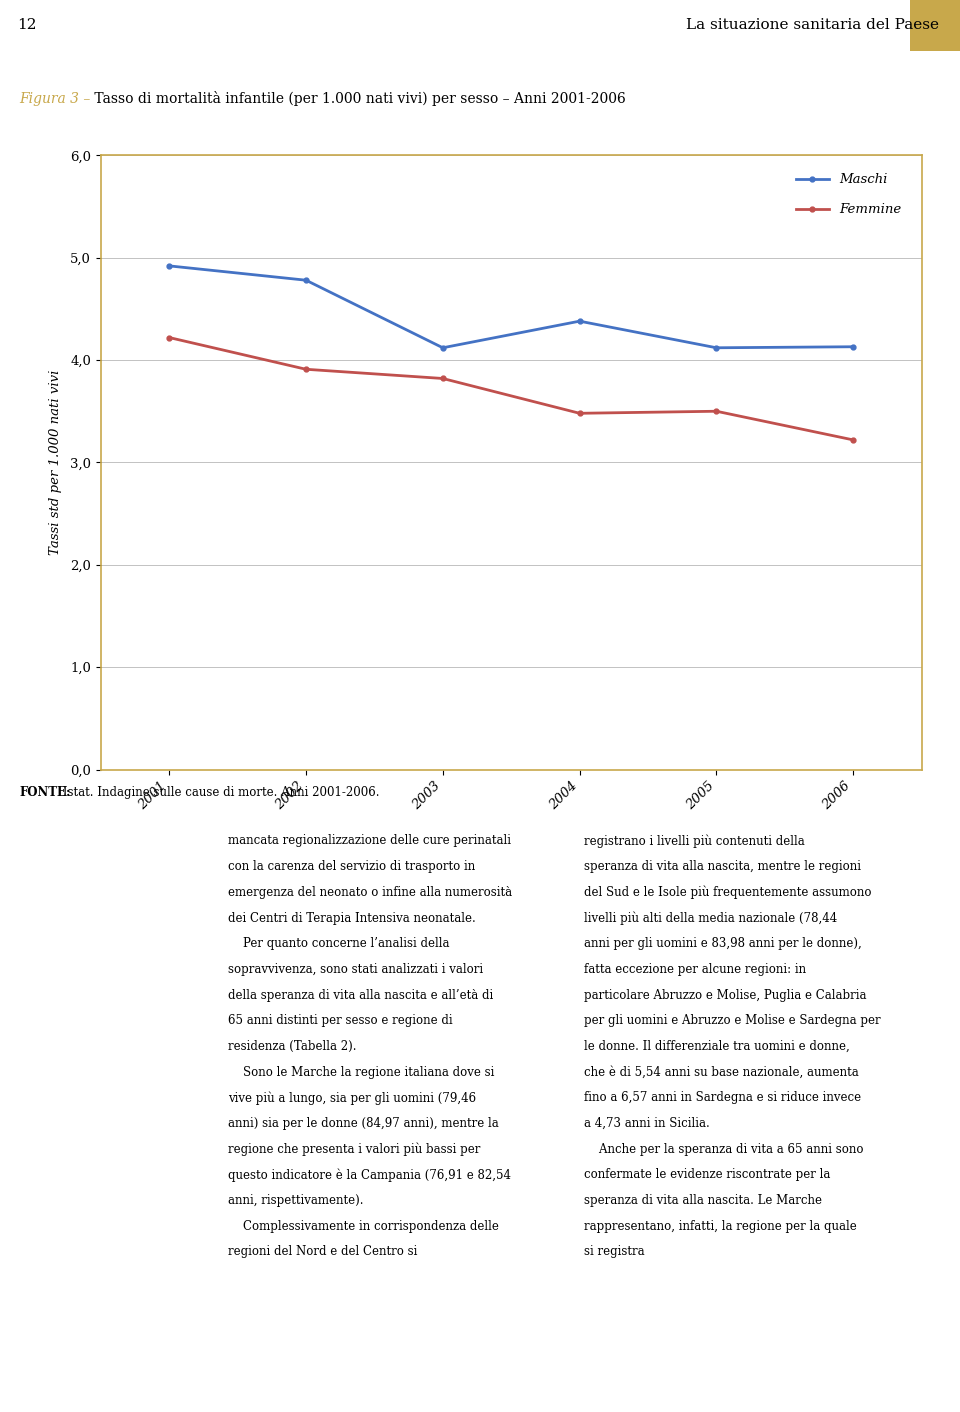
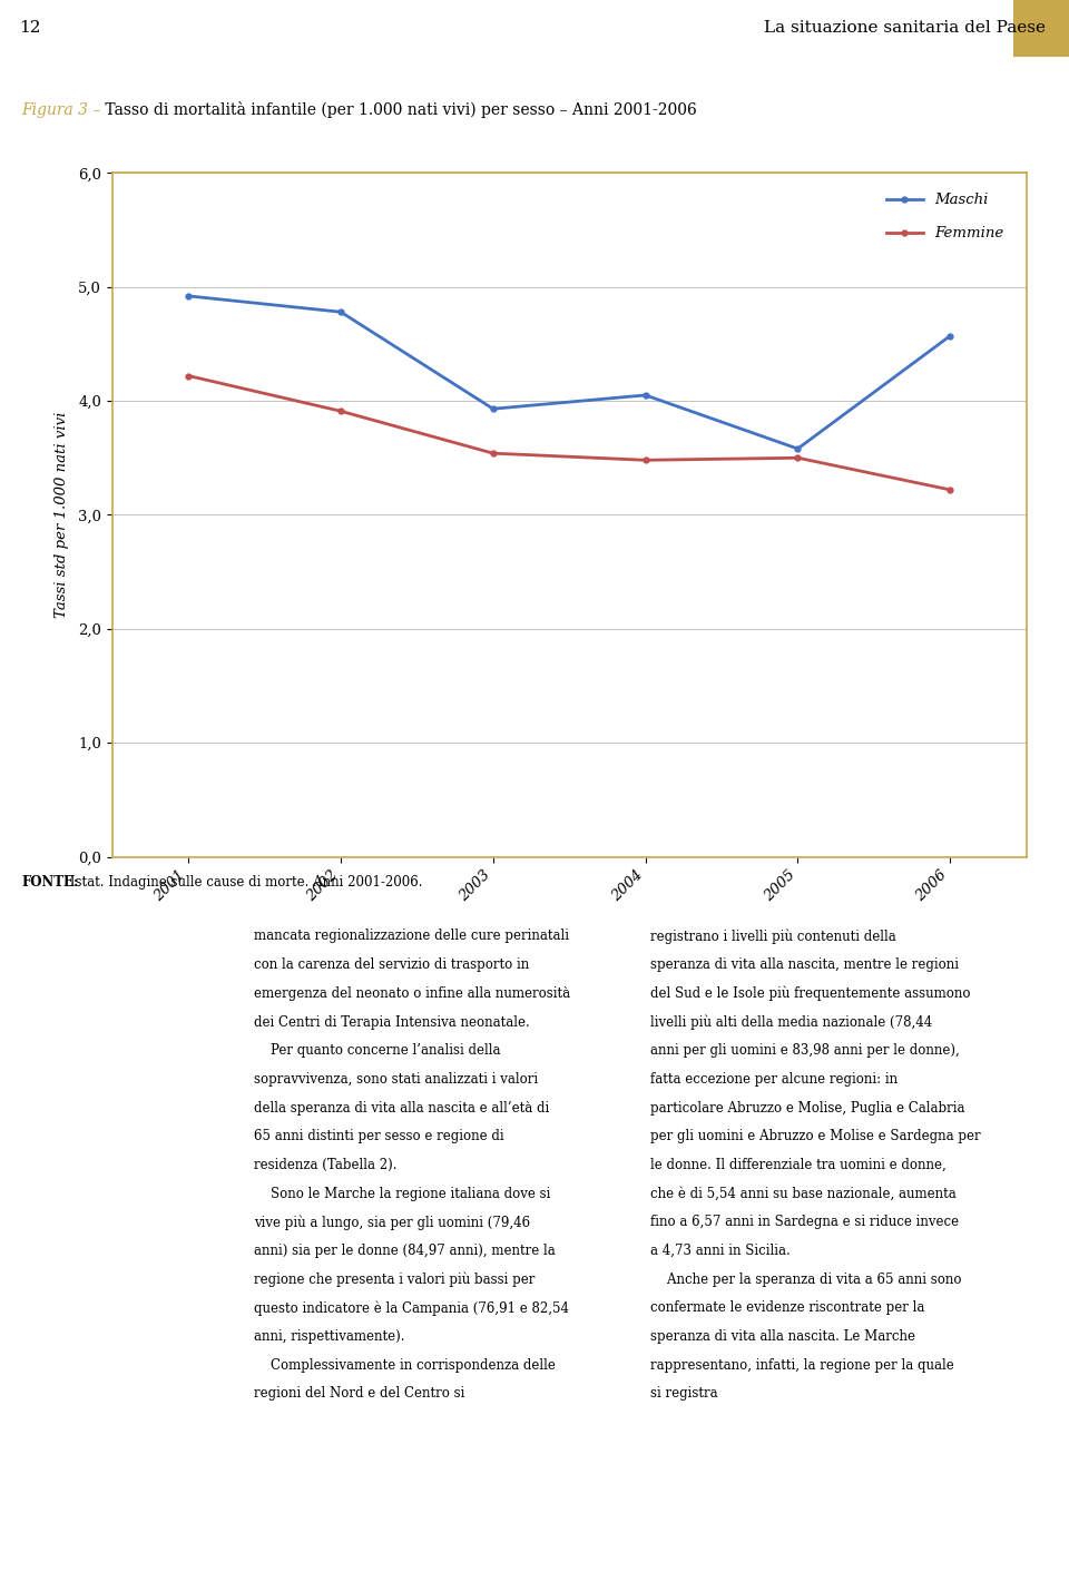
Maschi/2003: 4,12 -> 3,93
Femmine/2003: 3,82 -> 3,54
Maschi/2004: 4,38 -> 4,05
Maschi/2005: 4,12 -> 3,58
Maschi/2006: 4,13 -> 4,57
